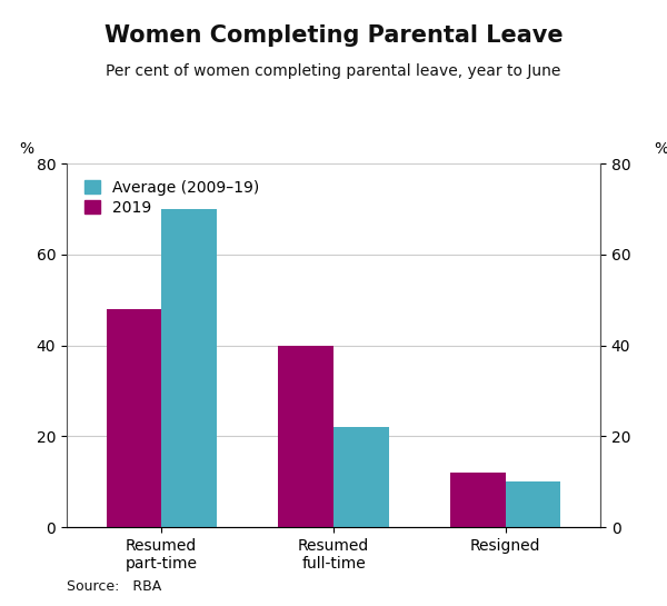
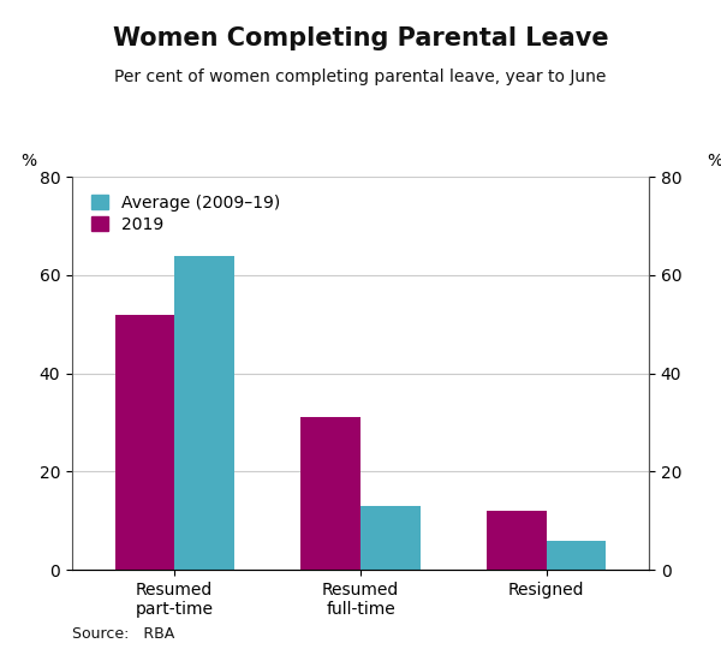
2019/Resumed part-time: 48 -> 52
Average (2009–19)/Resumed part-time: 70 -> 64
2019/Resumed full-time: 40 -> 31
Average (2009–19)/Resumed full-time: 22 -> 13
Average (2009–19)/Resigned: 10 -> 6
